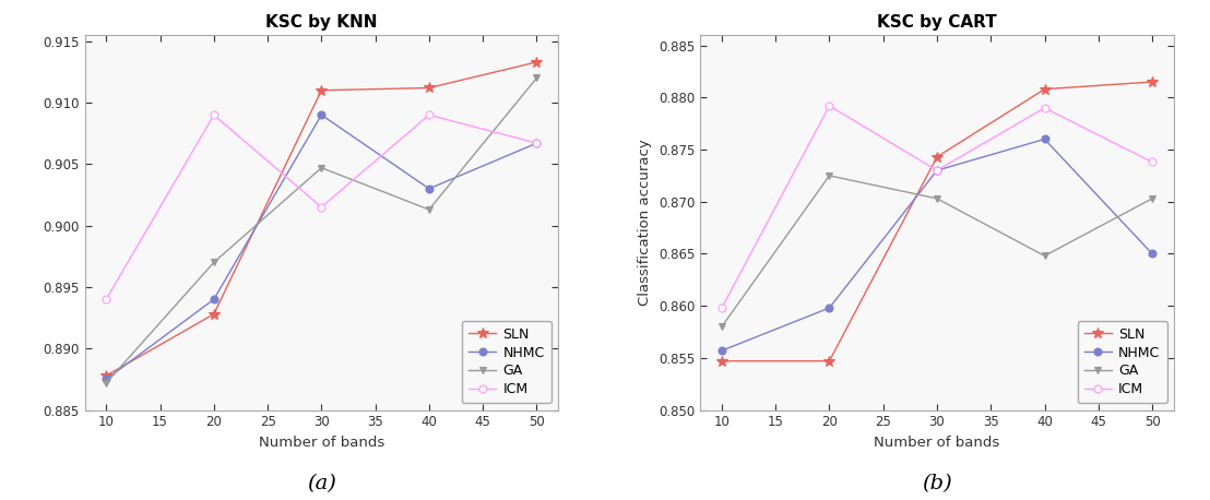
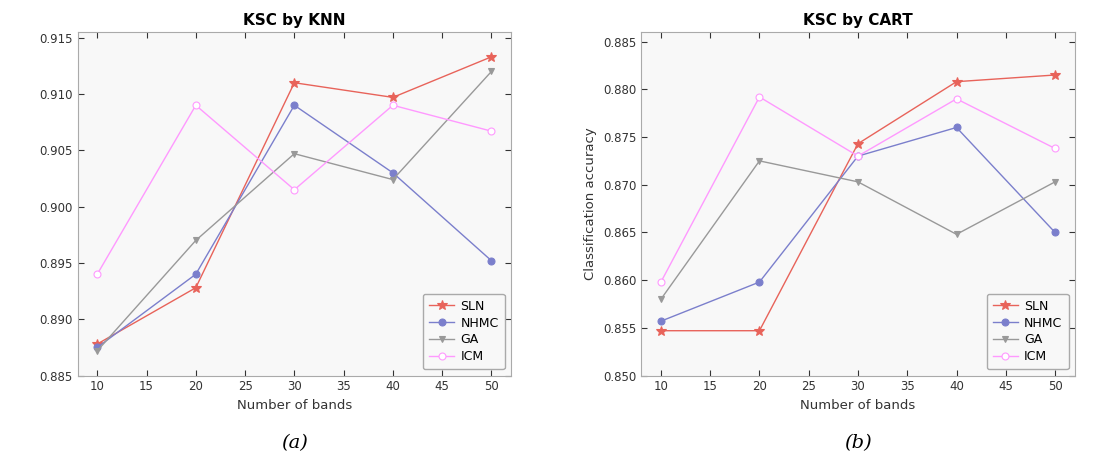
KSC by KNN/SLN/40: 0.9112 -> 0.9097
KSC by KNN/GA/40: 0.9013 -> 0.9024
KSC by KNN/NHMC/50: 0.9067 -> 0.8952
